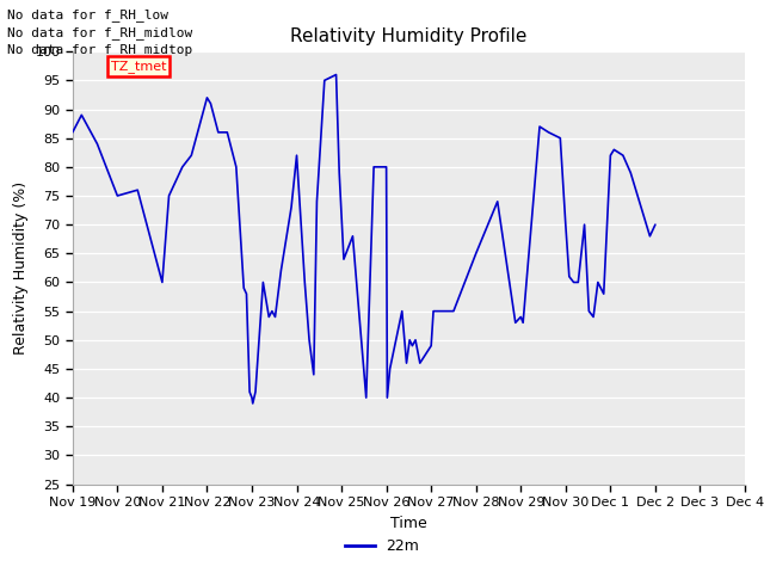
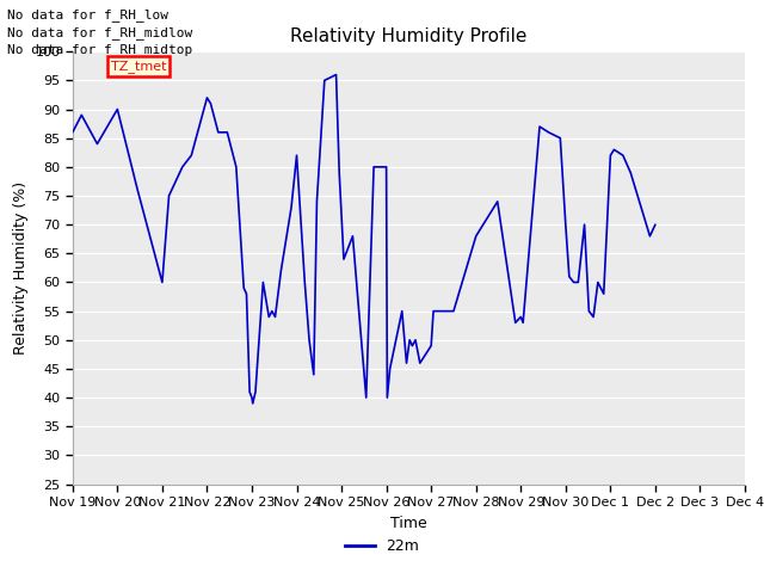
Nov 20: 75 -> 90
Nov 28: 65 -> 68
